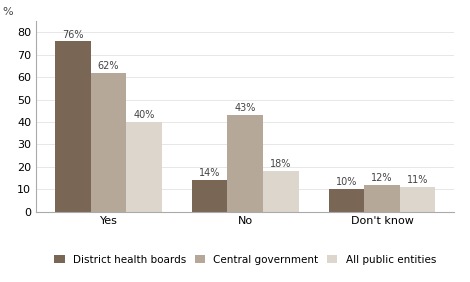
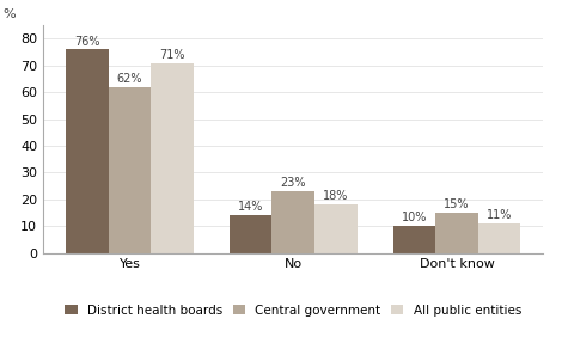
All public entities/Yes: 40% -> 71%
Central government/No: 43% -> 23%
Central government/Don't know: 12% -> 15%
